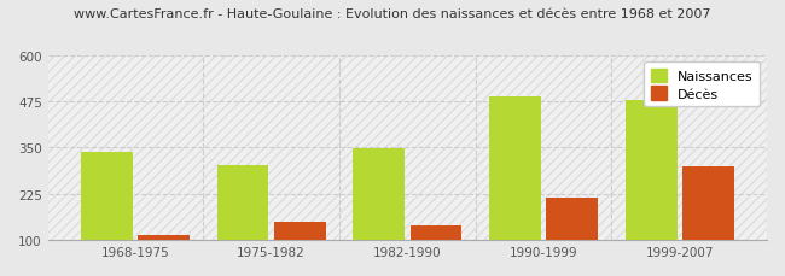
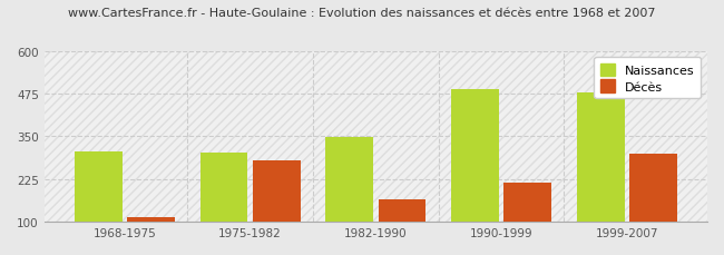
Naissances/1968-1975: 338 -> 305
Décès/1975-1982: 148 -> 280
Décès/1982-1990: 138 -> 165
